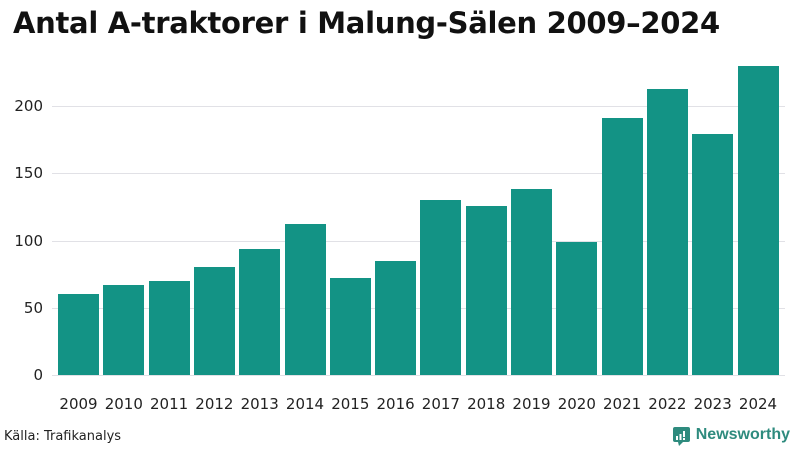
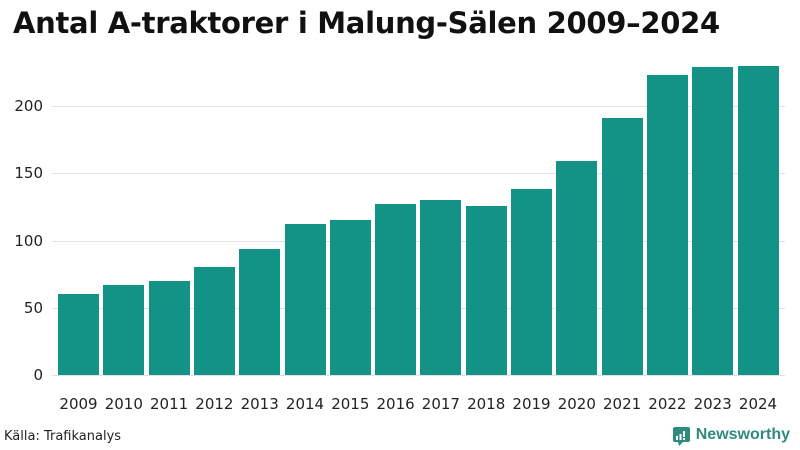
2015: 72 -> 115
2016: 85 -> 127
2020: 99 -> 159
2022: 213 -> 223
2023: 179 -> 229
